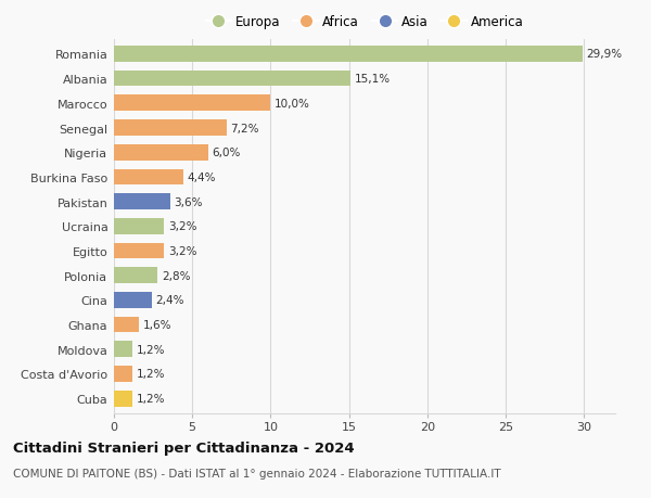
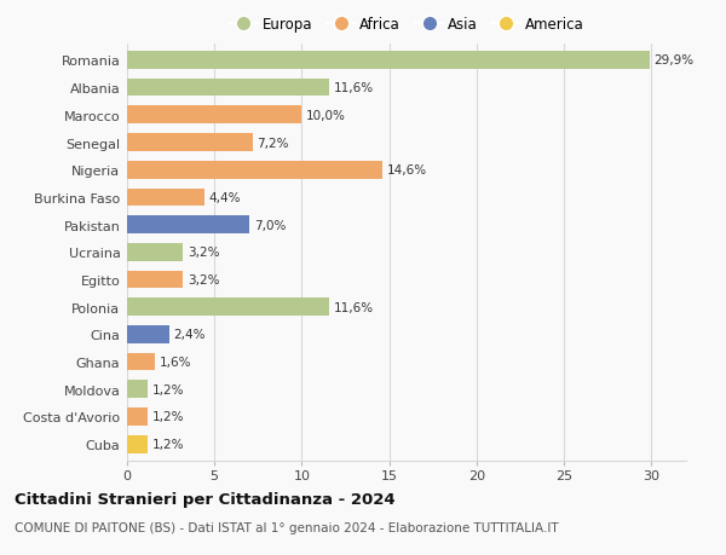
Albania: 15,1% -> 11,6%
Nigeria: 6,0% -> 14,6%
Pakistan: 3,6% -> 7,0%
Polonia: 2,8% -> 11,6%
